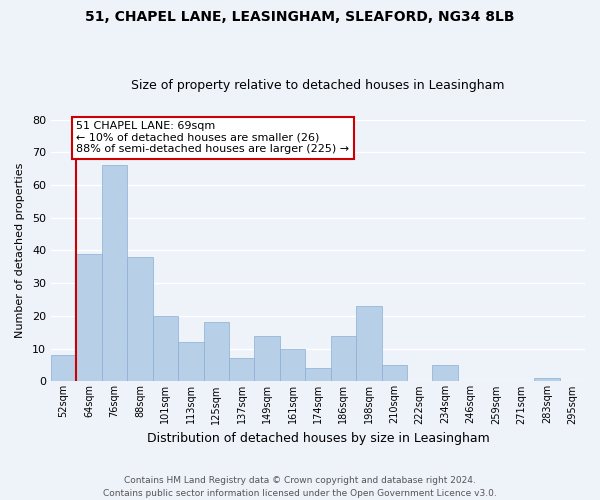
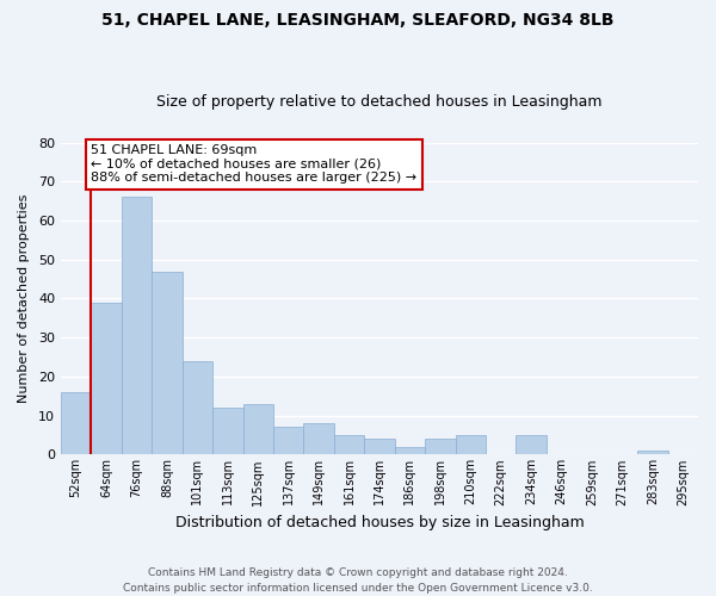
52sqm: 8 -> 16
88sqm: 38 -> 47
101sqm: 20 -> 24
125sqm: 18 -> 13
149sqm: 14 -> 8
161sqm: 10 -> 5
186sqm: 14 -> 2
198sqm: 23 -> 4
